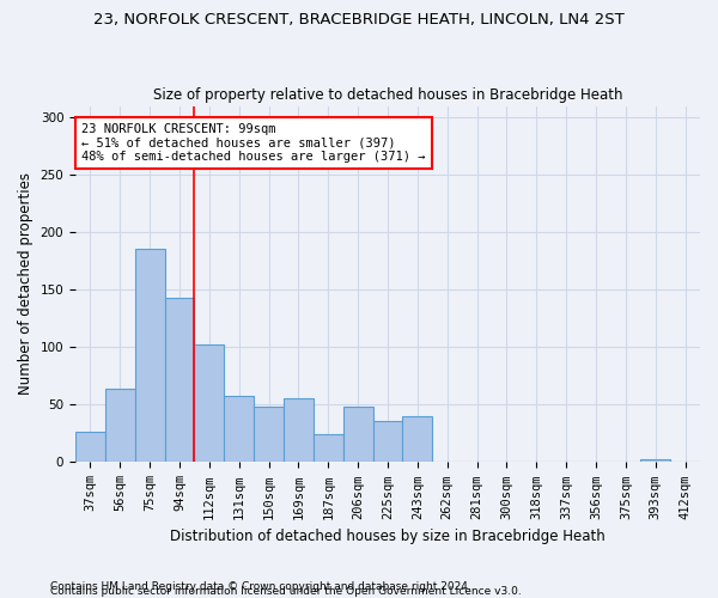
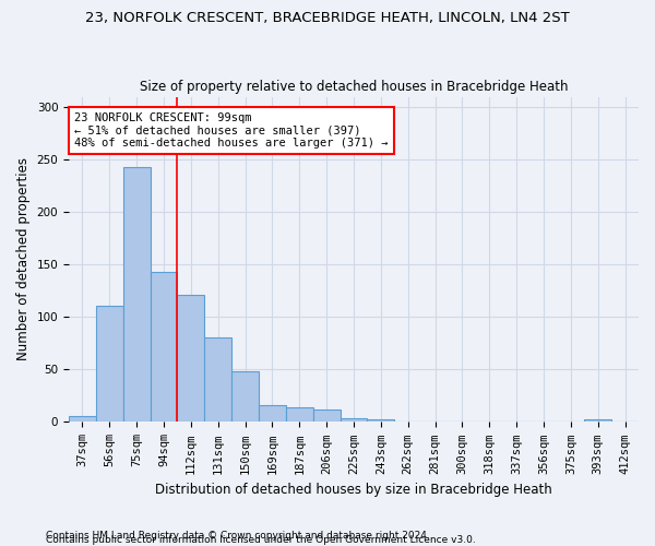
37sqm: 26 -> 6
56sqm: 64 -> 111
75sqm: 186 -> 243
112sqm: 102 -> 121
131sqm: 58 -> 81
169sqm: 56 -> 16
187sqm: 24 -> 14
206sqm: 48 -> 12
225sqm: 36 -> 4
243sqm: 40 -> 3
